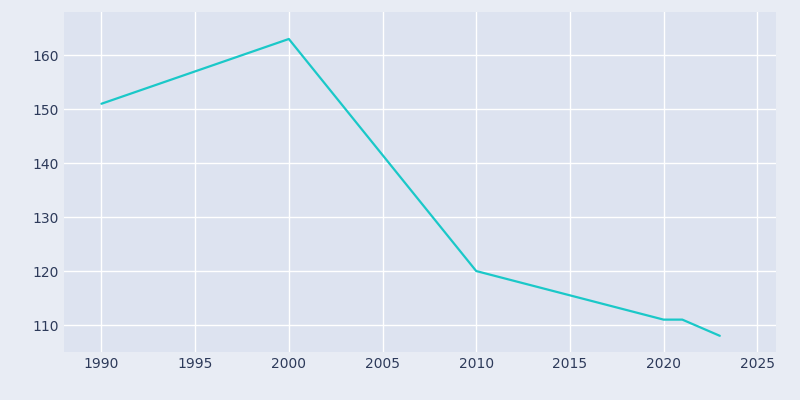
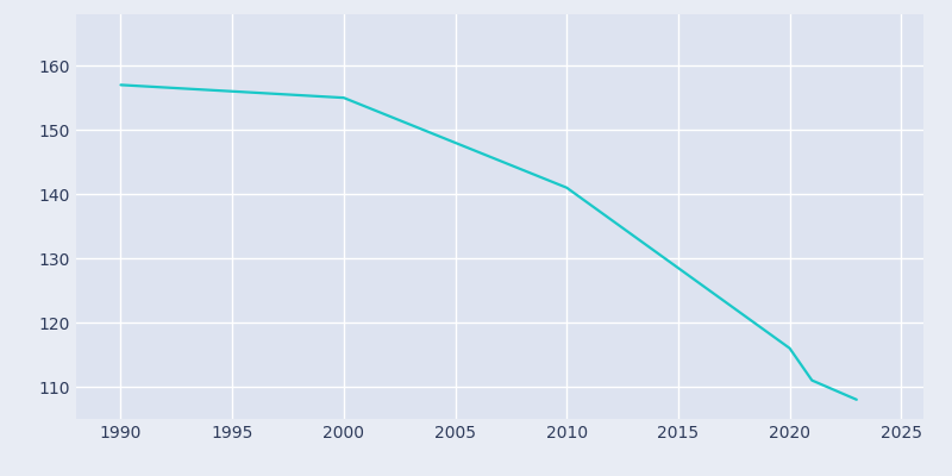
1990: 151 -> 157
2000: 163 -> 155
2010: 120 -> 141
2020: 111 -> 116
